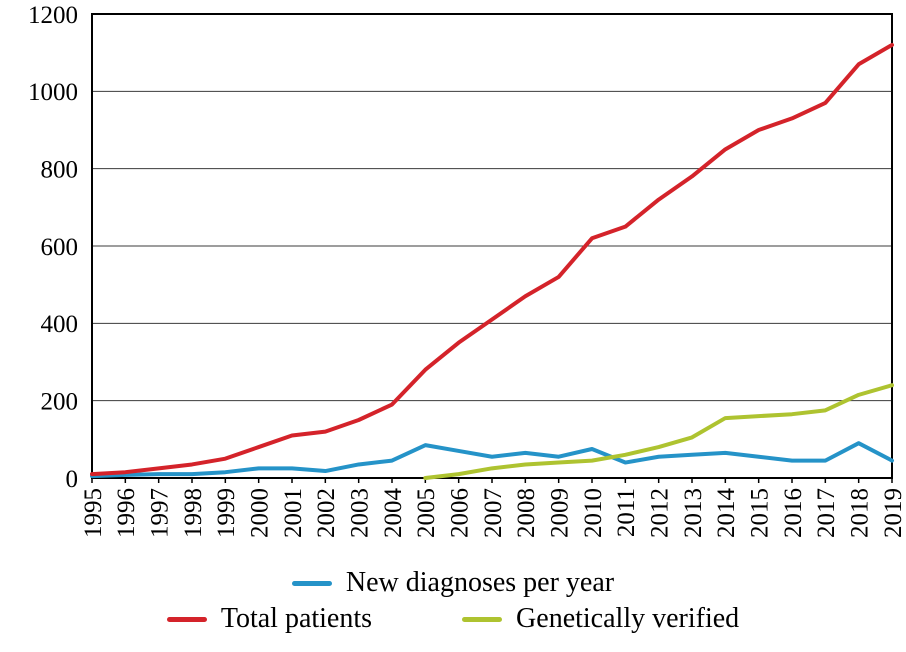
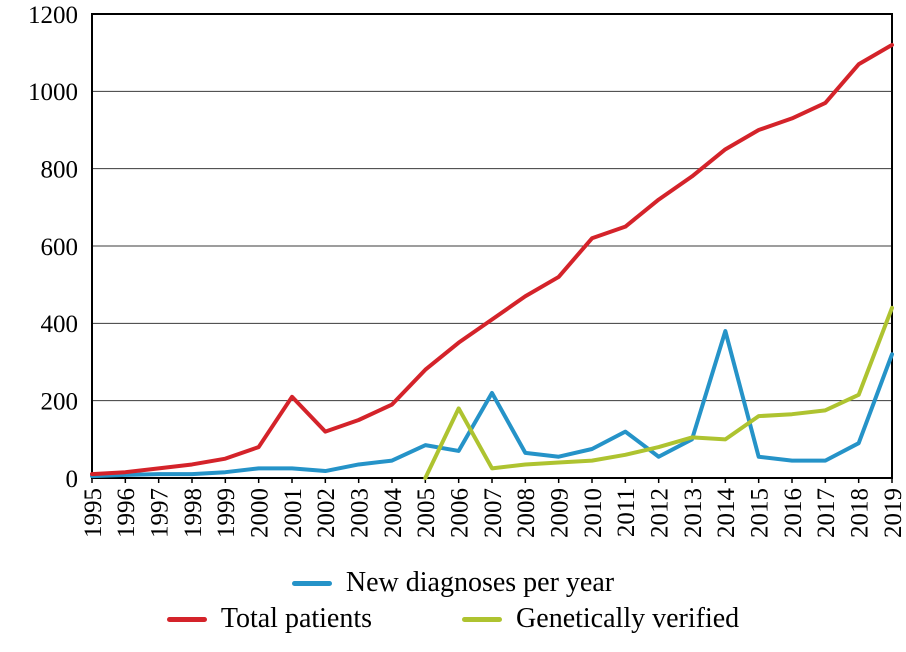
Total patients/2001: 110 -> 210
Genetically verified/2006: 10 -> 180
New diagnoses per year/2007: 60 -> 220
New diagnoses per year/2011: 40 -> 120
New diagnoses per year/2013: 60 -> 100
New diagnoses per year/2014: 60 -> 380
Genetically verified/2014: 160 -> 100
New diagnoses per year/2019: 40 -> 320
Genetically verified/2019: 240 -> 440
